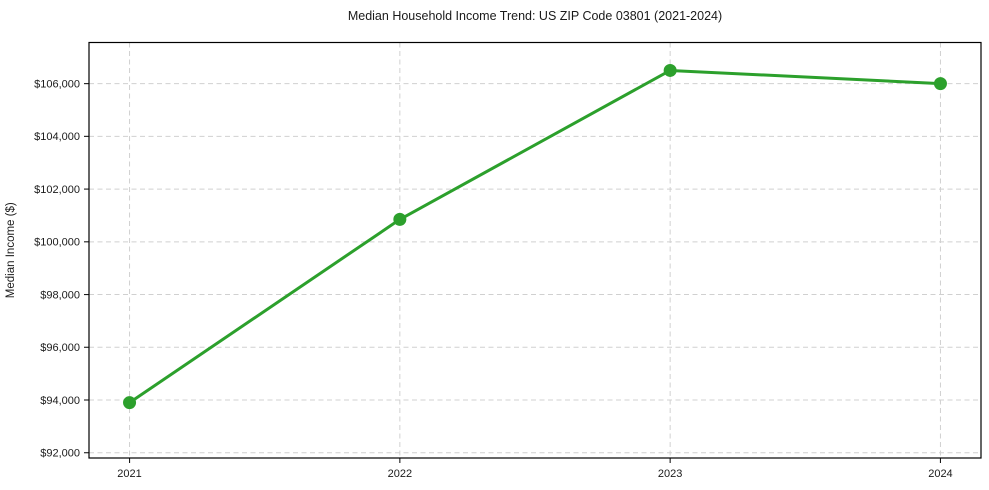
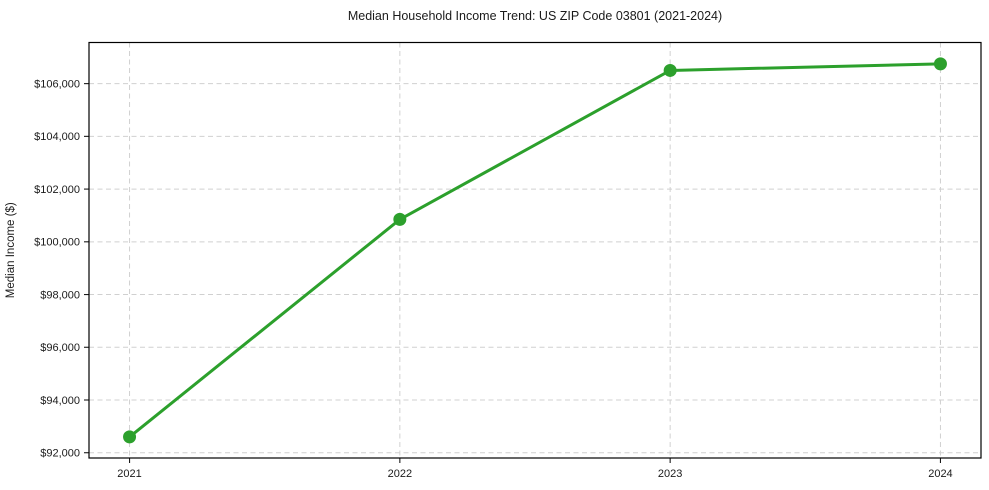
2021: $93900 -> $92600
2024: $106000 -> $106800
